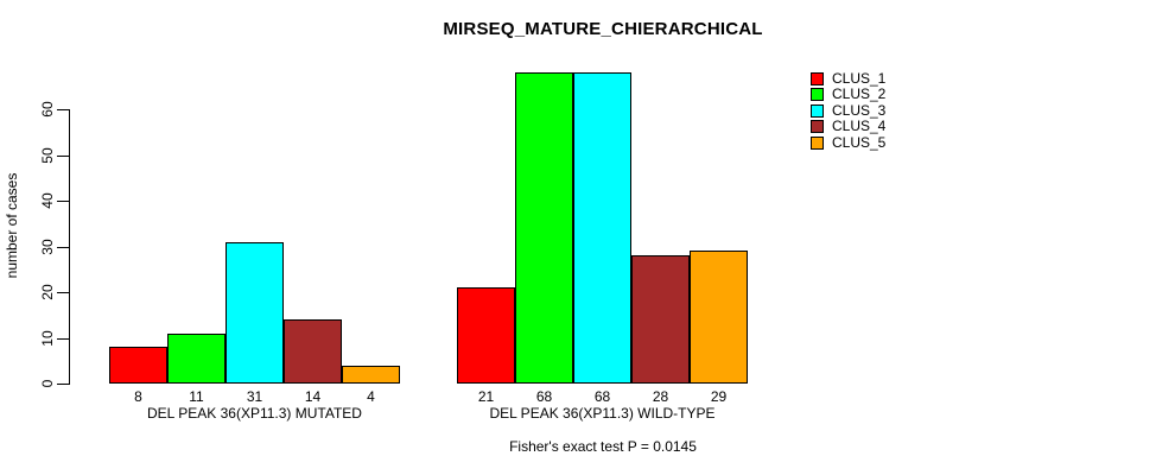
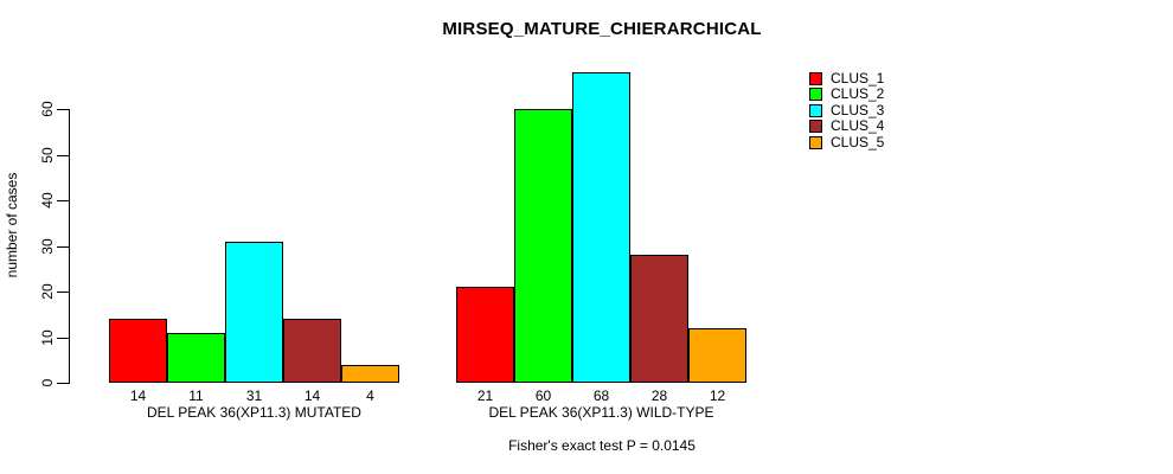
CLUS_1/DEL PEAK 36(XP11.3) MUTATED: 8 -> 14
CLUS_2/DEL PEAK 36(XP11.3) WILD-TYPE: 68 -> 60
CLUS_5/DEL PEAK 36(XP11.3) WILD-TYPE: 29 -> 12
